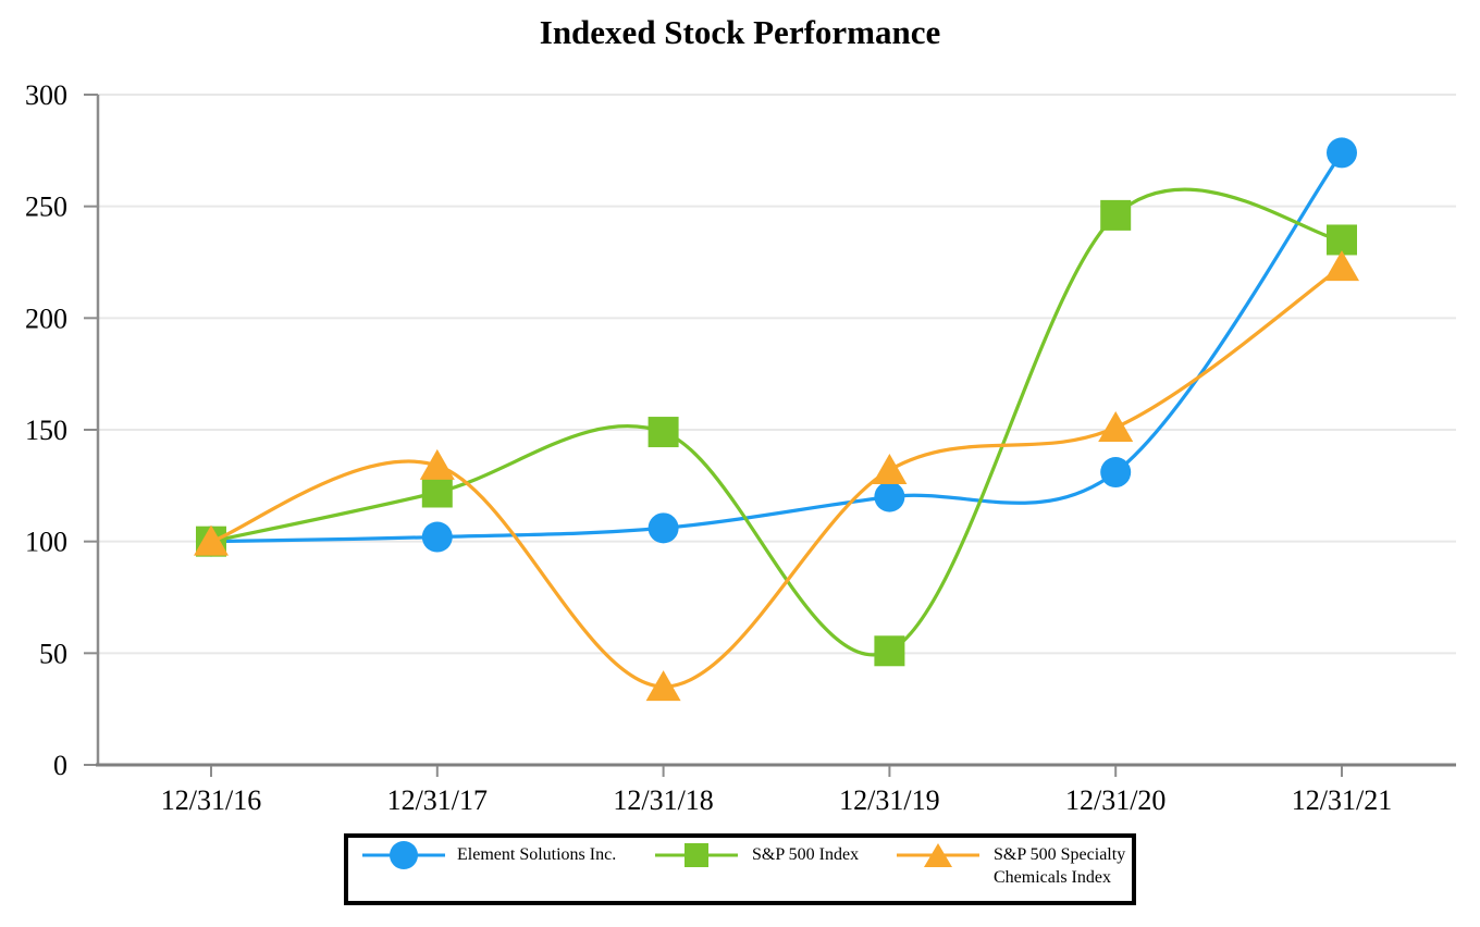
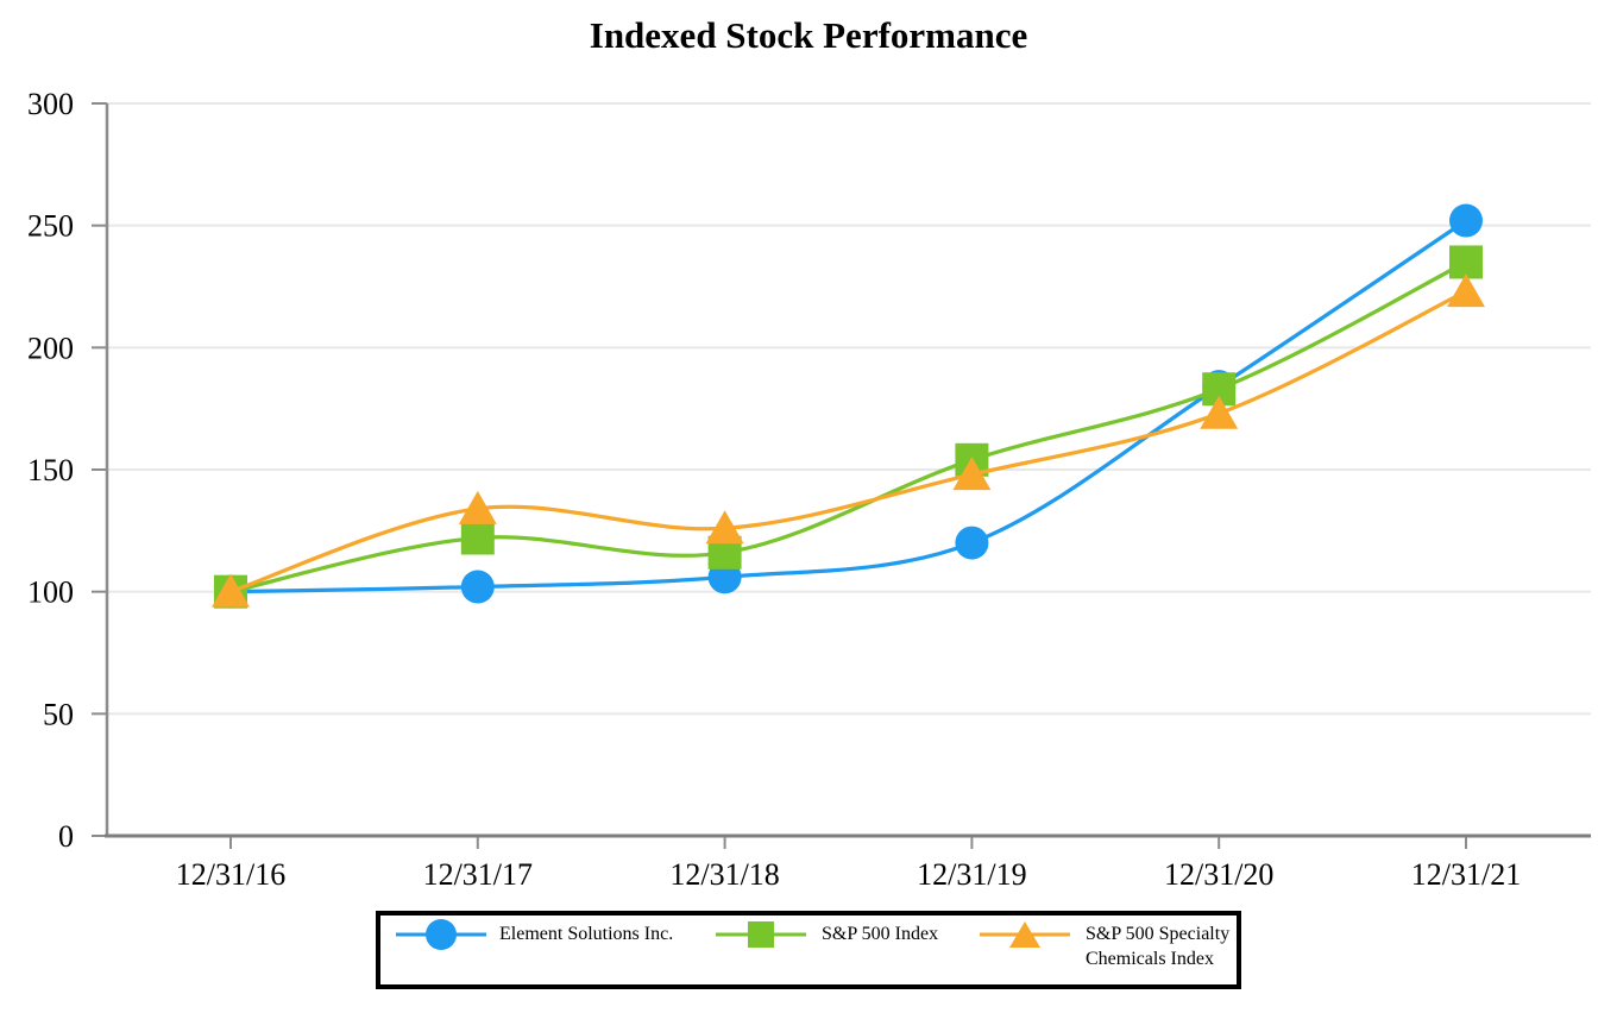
S&P 500 Index/12/31/18: 149 -> 116
S&P 500 Specialty Chemicals Index/12/31/18: 35 -> 126
S&P 500 Index/12/31/19: 51 -> 154
S&P 500 Specialty Chemicals Index/12/31/19: 132 -> 148
Element Solutions Inc./12/31/20: 131 -> 184
S&P 500 Index/12/31/20: 246 -> 183
S&P 500 Specialty Chemicals Index/12/31/20: 151 -> 173
Element Solutions Inc./12/31/21: 274 -> 252
